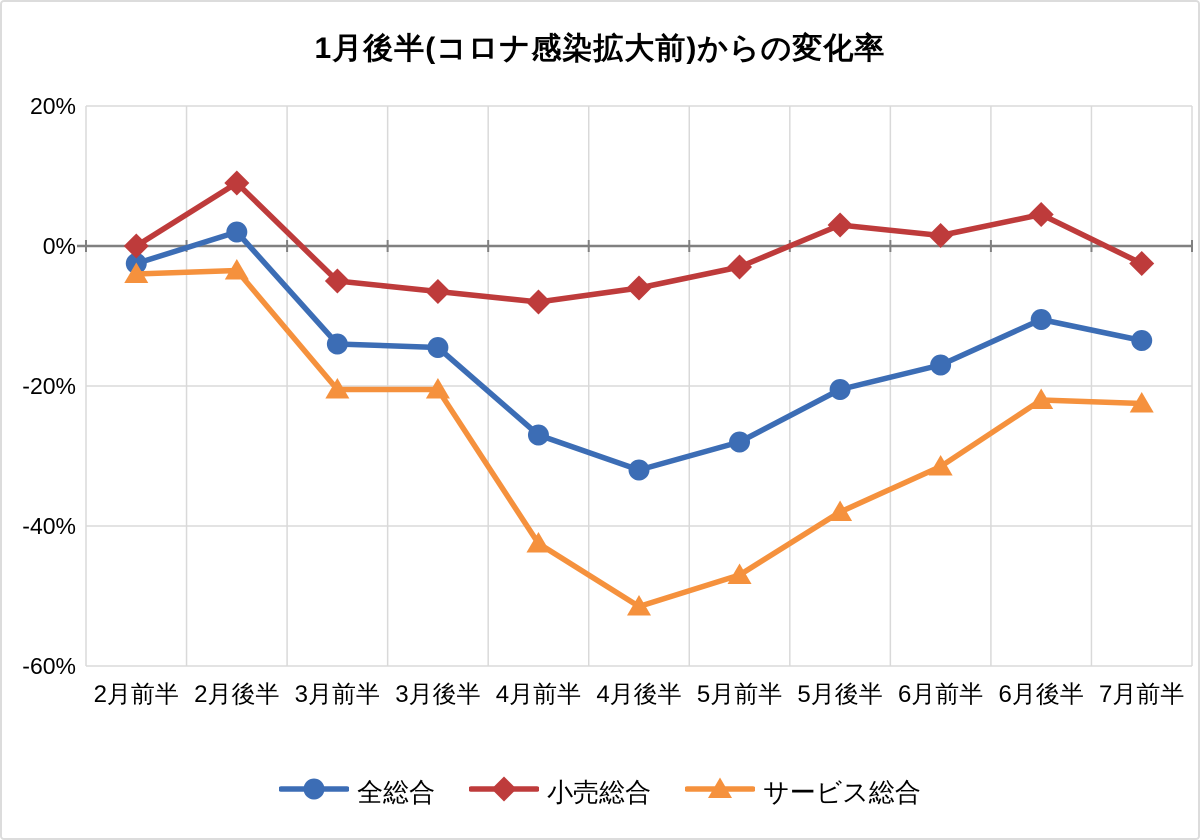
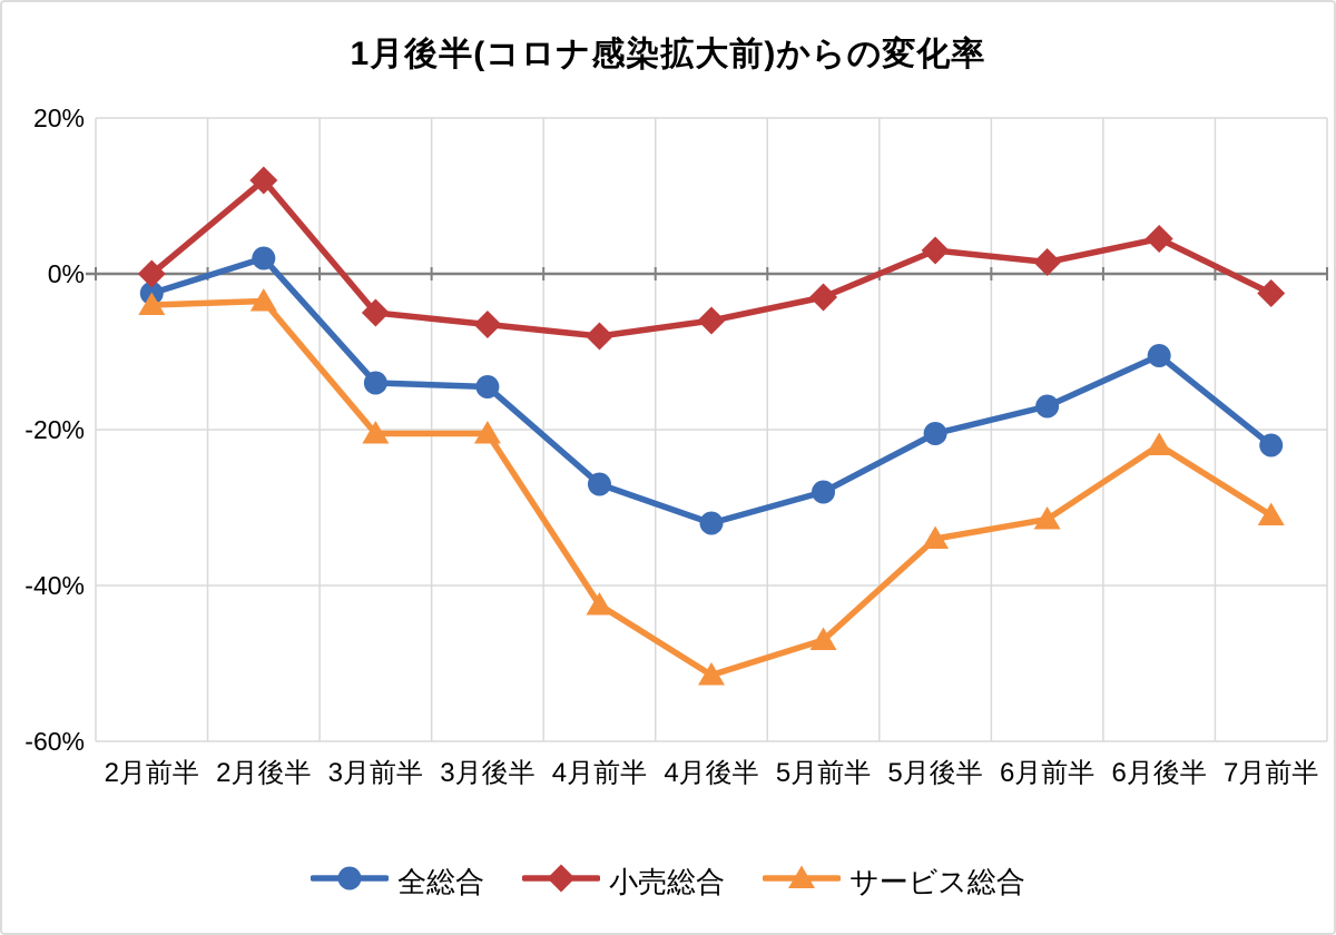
小売総合/2月後半: 9% -> 12%
サービス総合/5月後半: -38% -> -34%
全総合/7月前半: -14% -> -22%
サービス総合/7月前半: -22% -> -31%
